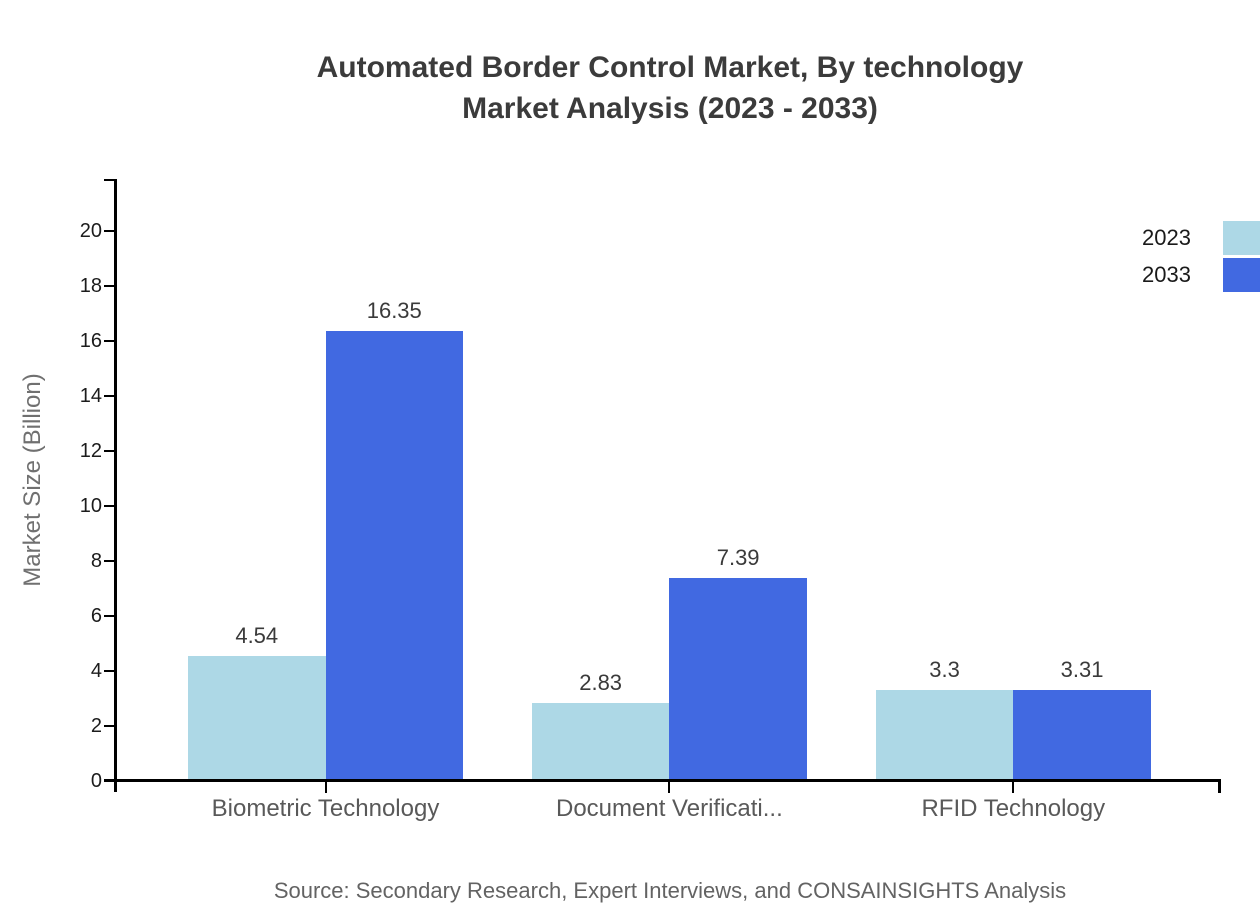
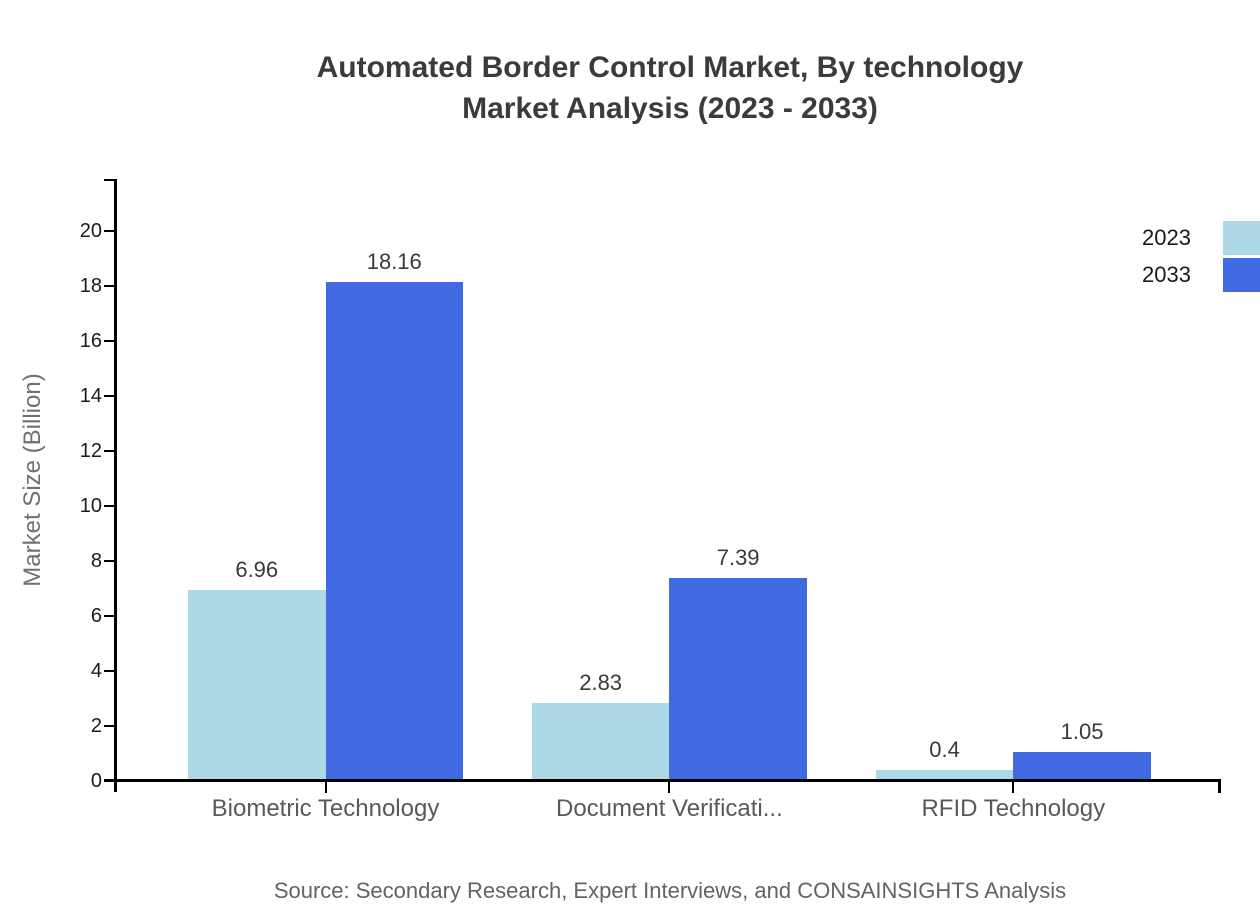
2023/Biometric Technology: 4.54 -> 6.96
2033/Biometric Technology: 16.35 -> 18.16
2023/RFID Technology: 3.3 -> 0.4
2033/RFID Technology: 3.31 -> 1.05
